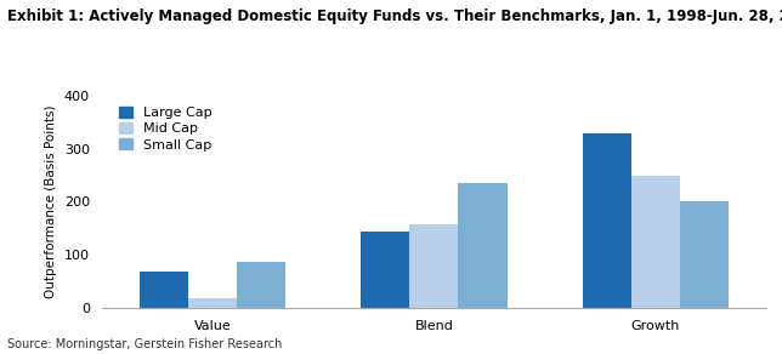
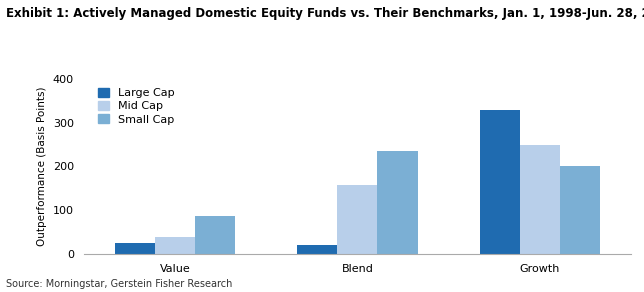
Large Cap/Value: 68 -> 25
Mid Cap/Value: 18 -> 40
Large Cap/Blend: 145 -> 20
